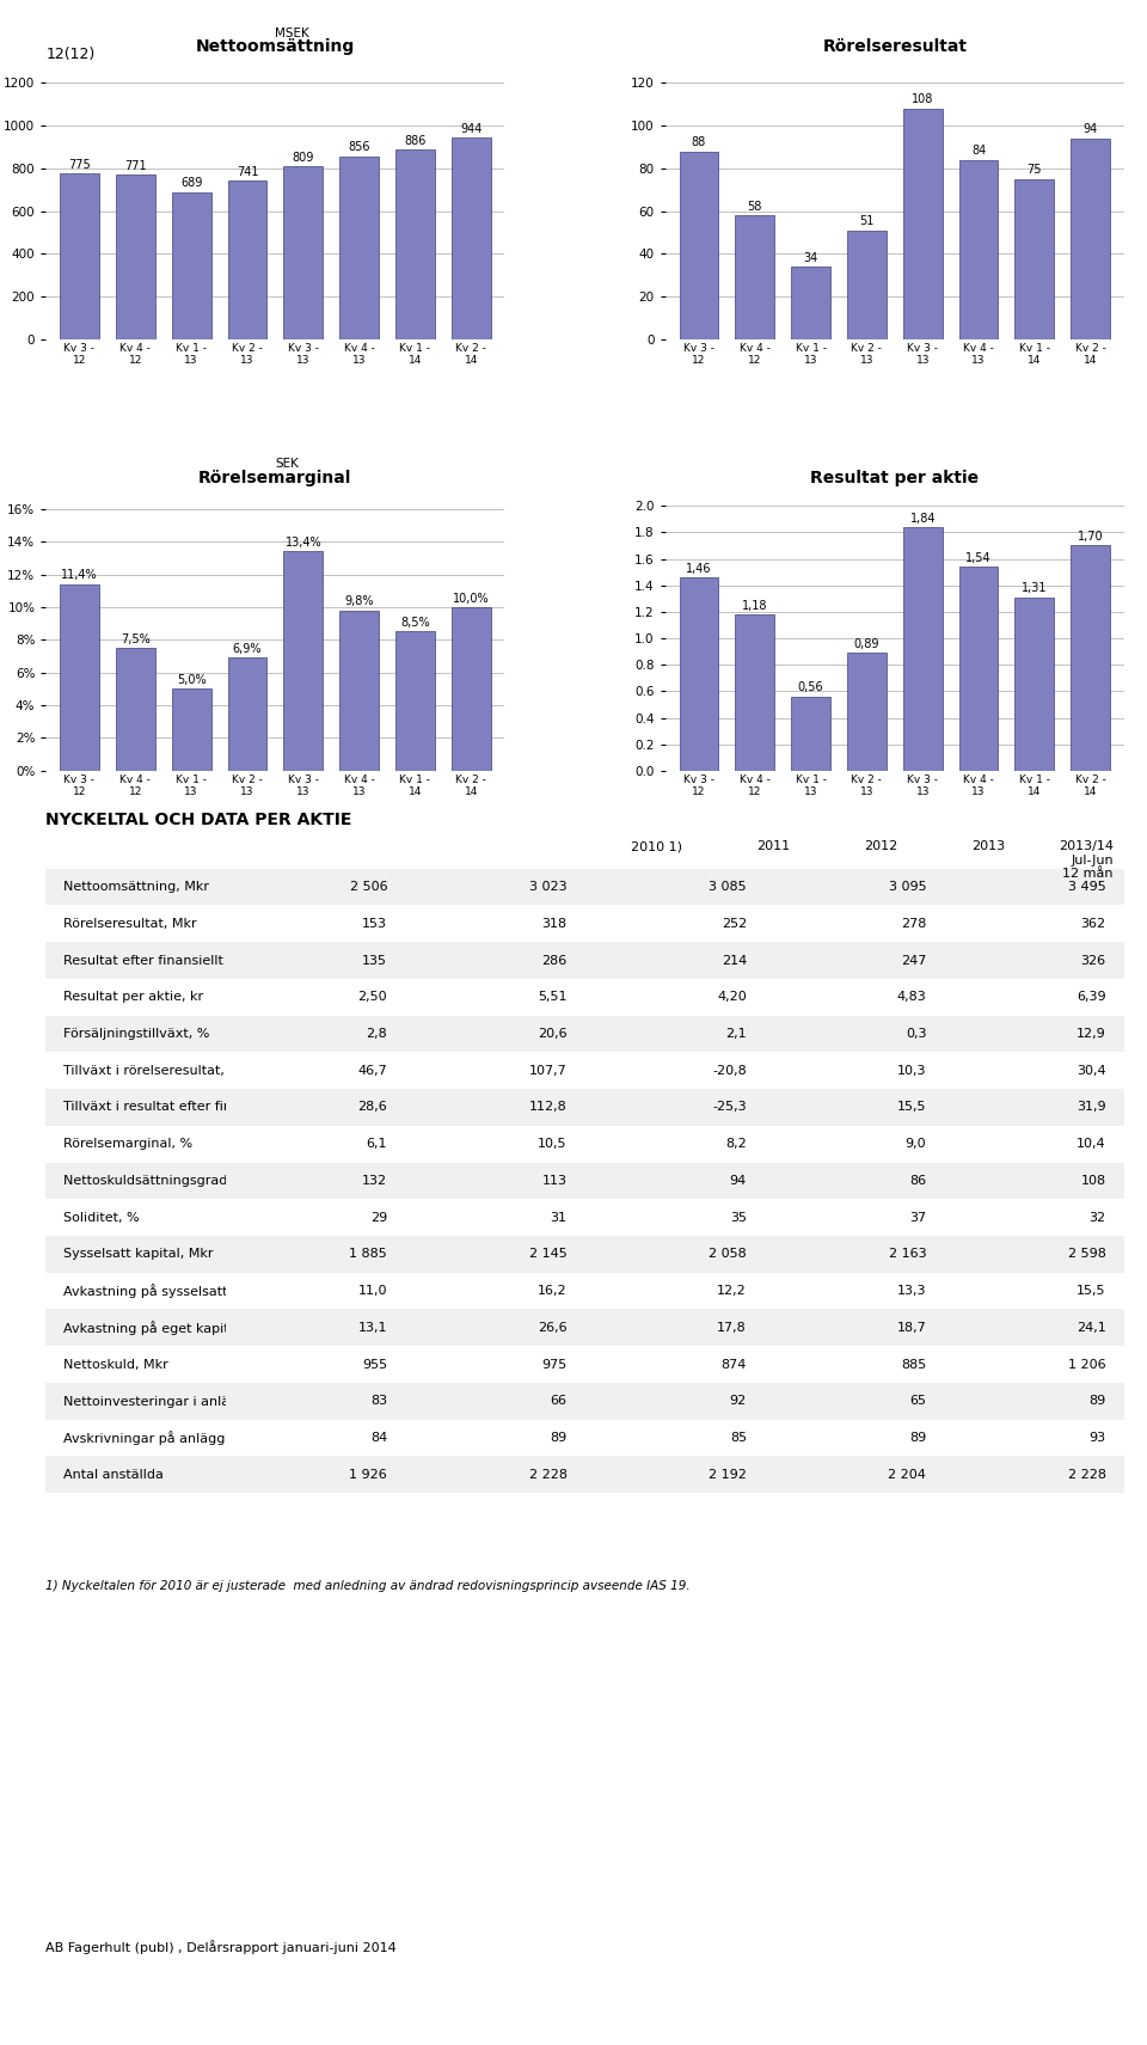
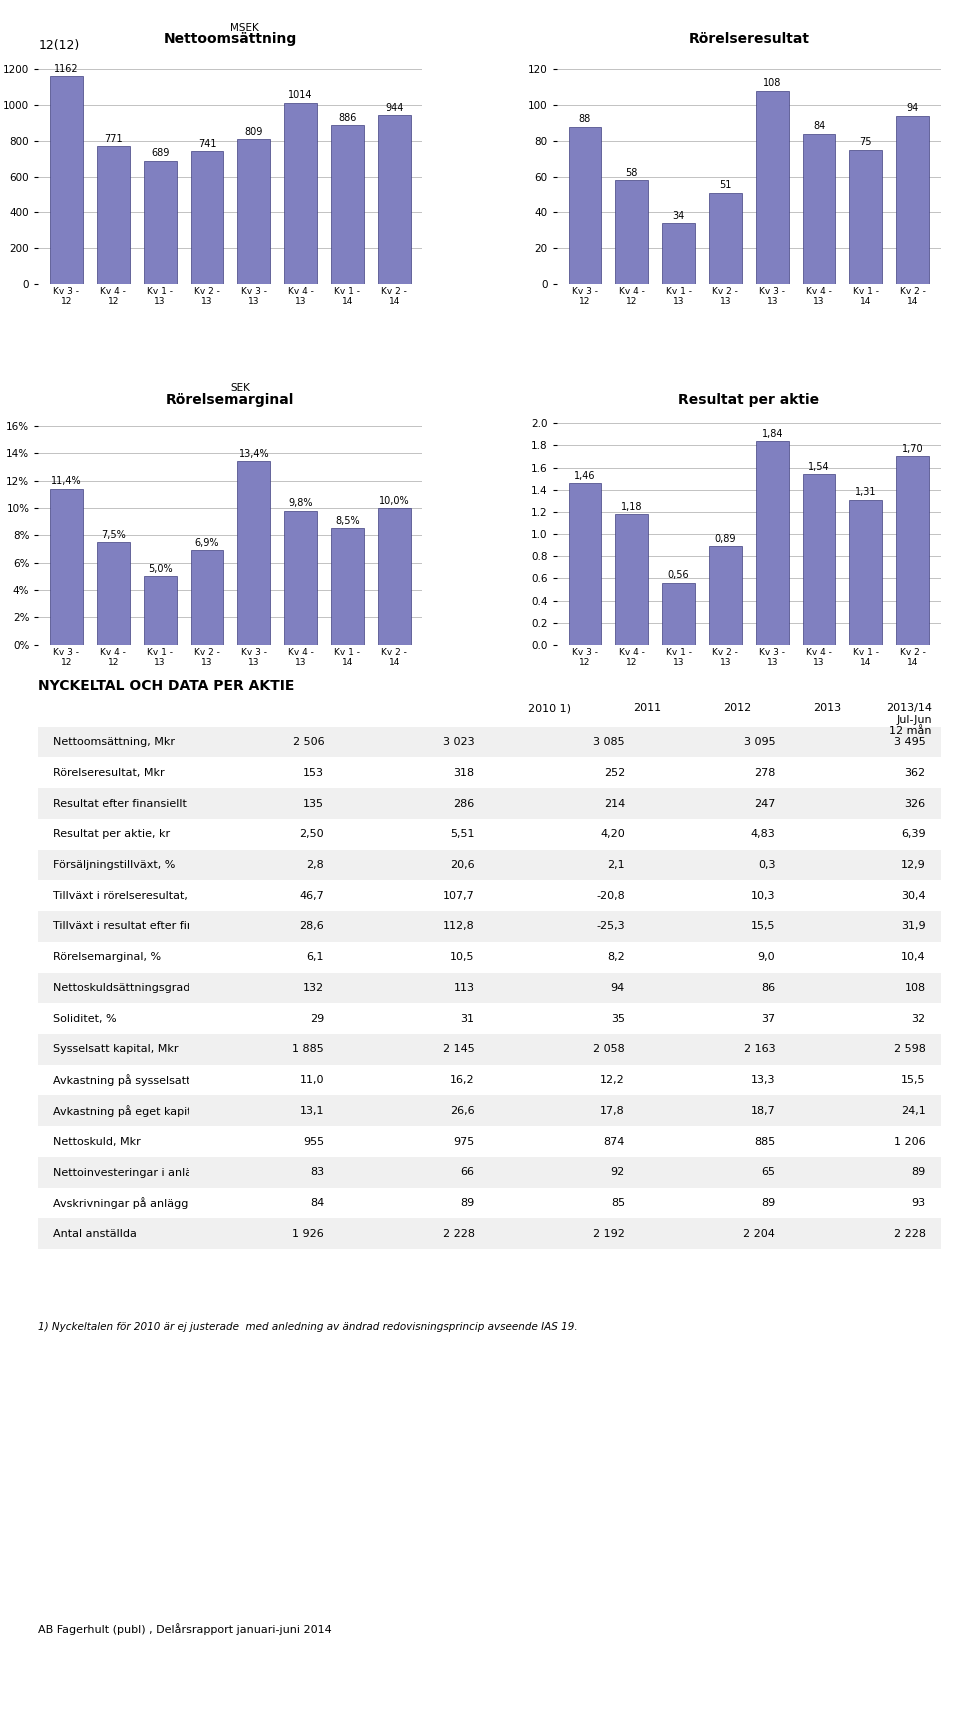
Nettoomsättning/Kv 3 - 12: 775 -> 1162
Nettoomsättning/Kv 4 - 13: 856 -> 1014
